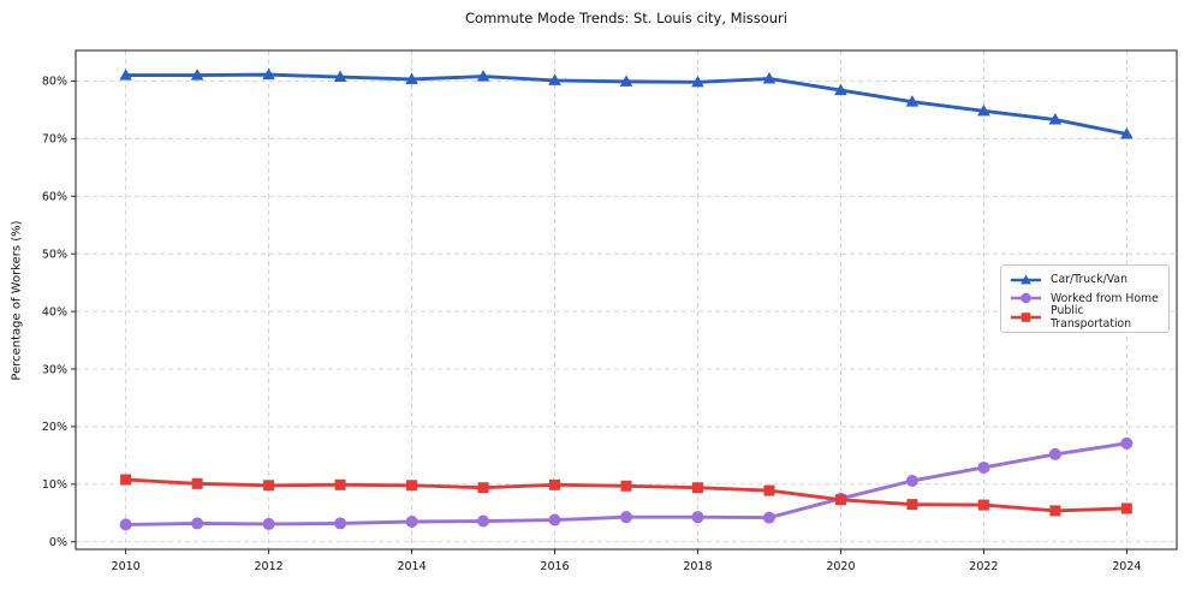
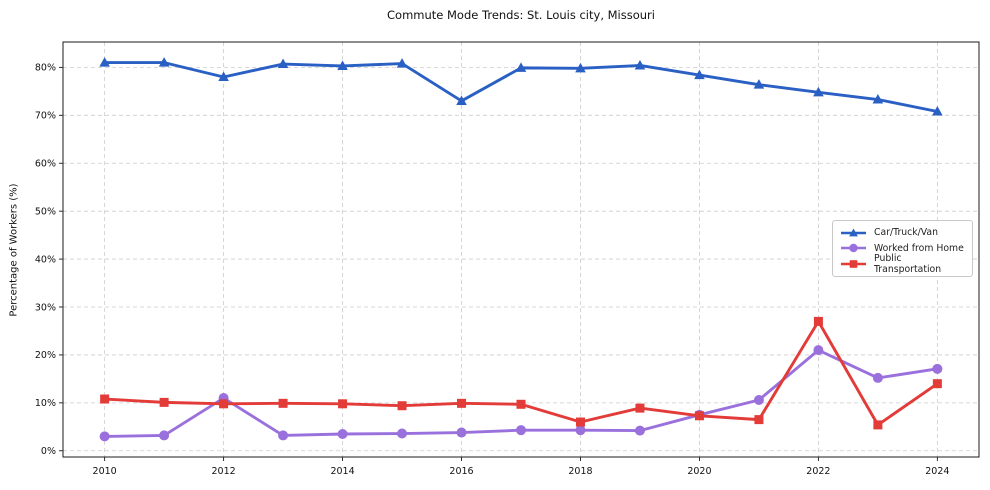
Car/Truck/Van/2012: 81% -> 78%
Worked from Home/2012: 3% -> 11%
Car/Truck/Van/2016: 80% -> 73%
Public Transportation/2018: 9% -> 6%
Worked from Home/2022: 13% -> 21%
Public Transportation/2022: 6% -> 27%
Public Transportation/2024: 6% -> 14%
